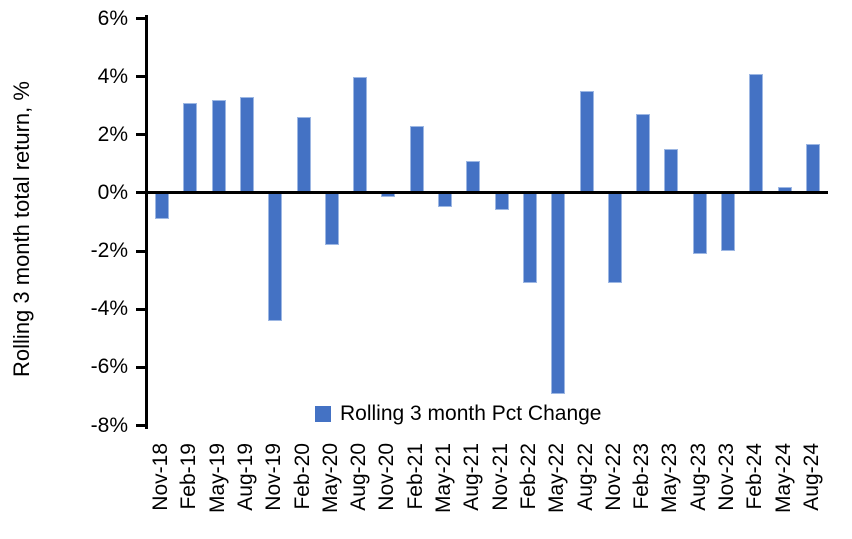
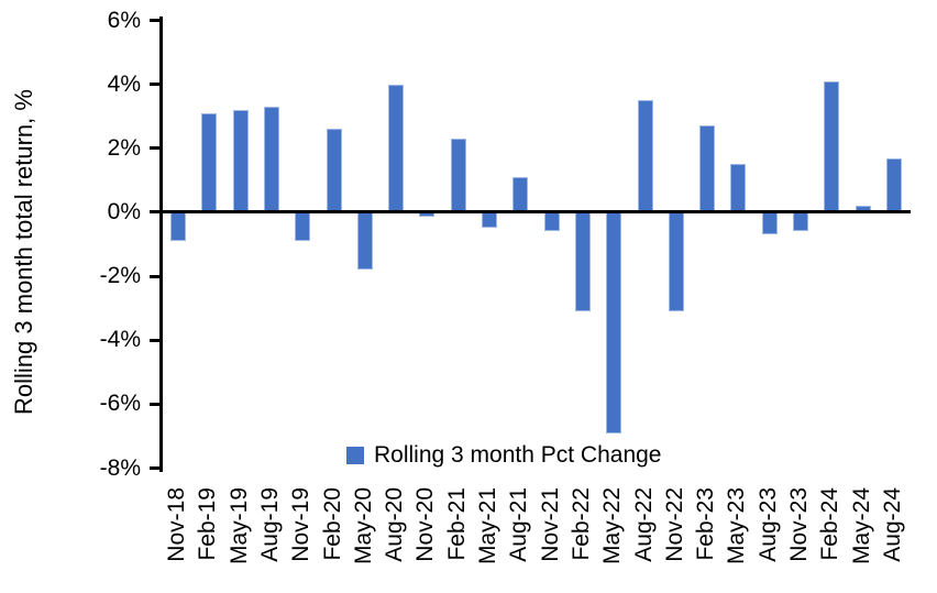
Nov-19: -4.4% -> -0.9%
Aug-23: -2.1% -> -0.7%
Nov-23: -2.0% -> -0.6%
